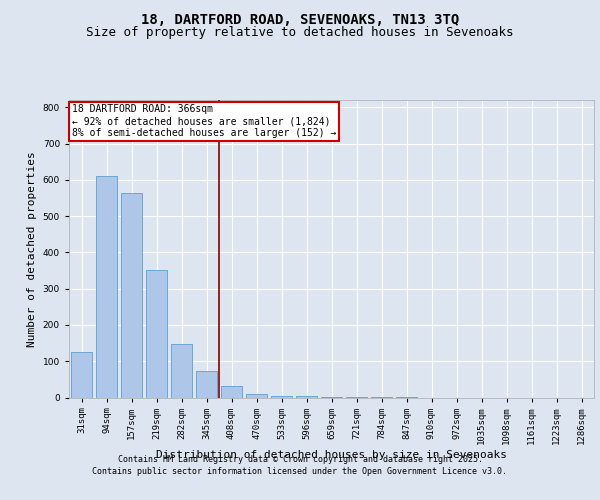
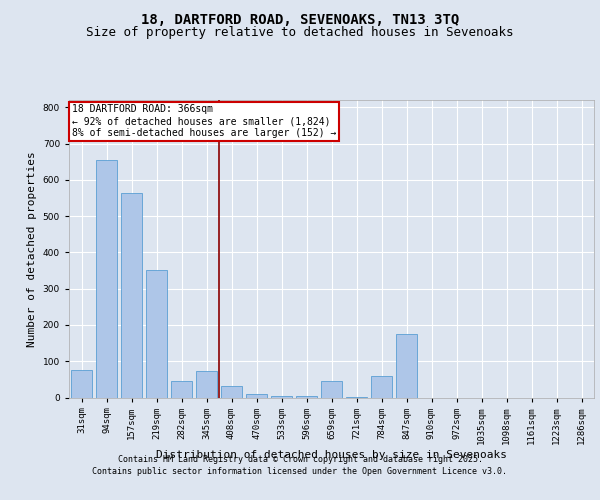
31sqm: 125 -> 75
94sqm: 610 -> 655
282sqm: 148 -> 45
659sqm: 2 -> 45
784sqm: 1 -> 60
847sqm: 1 -> 175
